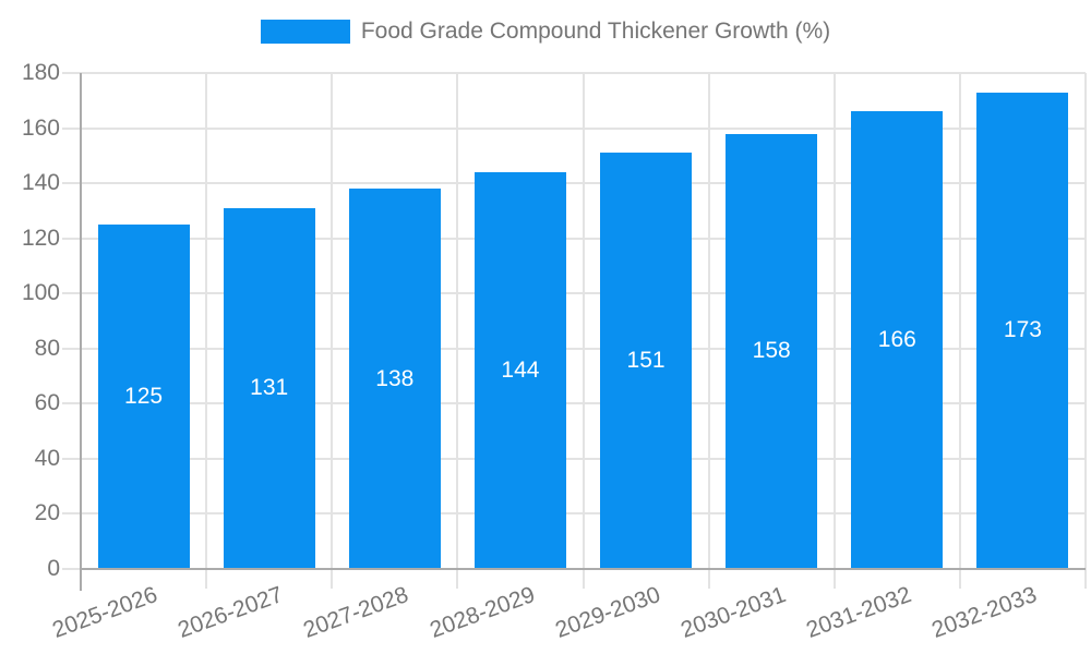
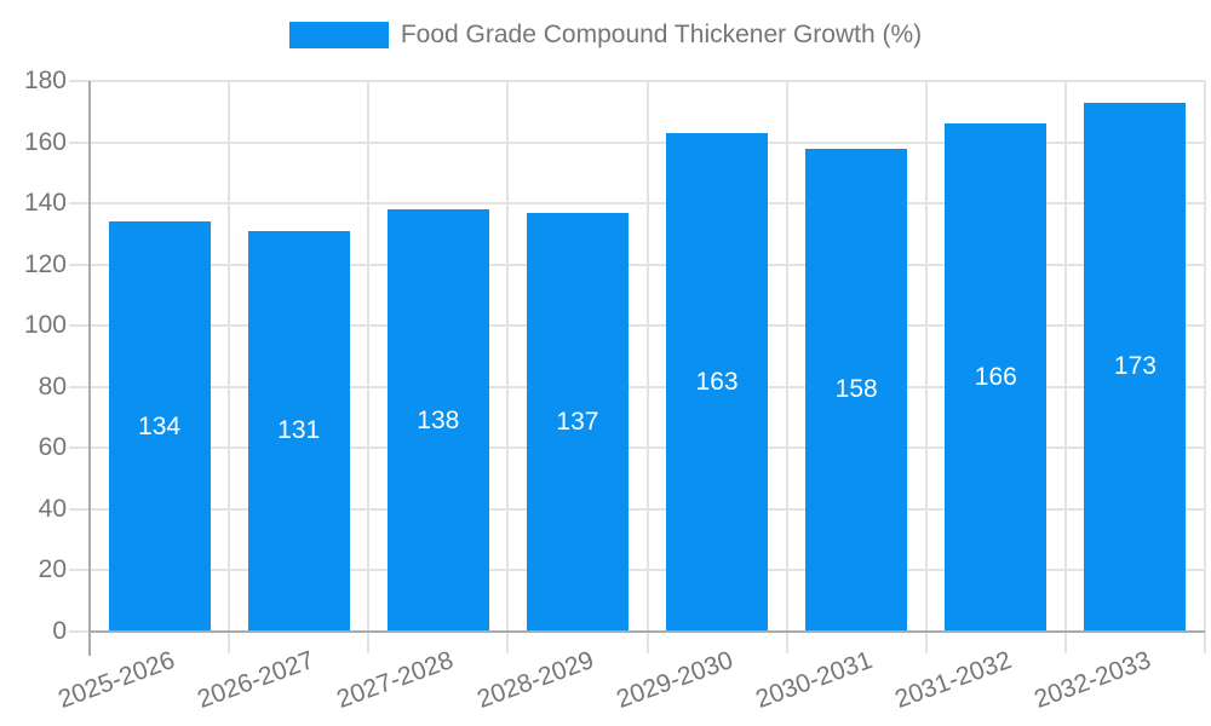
2025-2026: 125 -> 134
2028-2029: 144 -> 137
2029-2030: 151 -> 163
